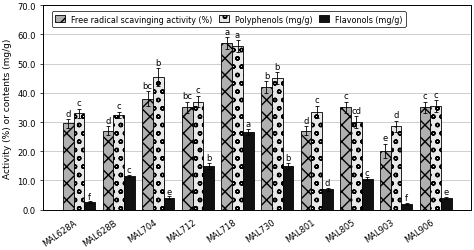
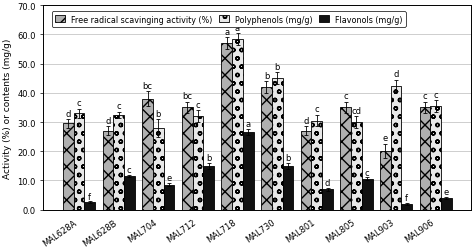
Polyphenols (mg/g)/MAL704: 45.5 -> 28.0
Flavonols (mg/g)/MAL704: 4.0 -> 8.5
Polyphenols (mg/g)/MAL712: 37.0 -> 32.0
Polyphenols (mg/g)/MAL718: 56.0 -> 58.5
Polyphenols (mg/g)/MAL801: 33.5 -> 30.5
Polyphenols (mg/g)/MAL903: 28.5 -> 42.5
